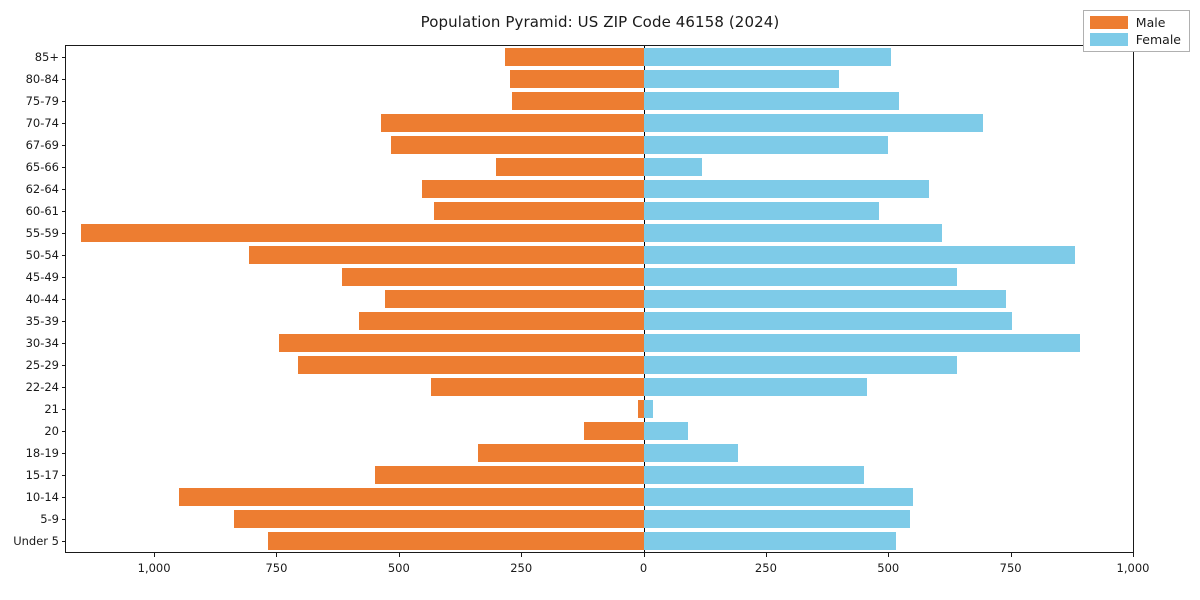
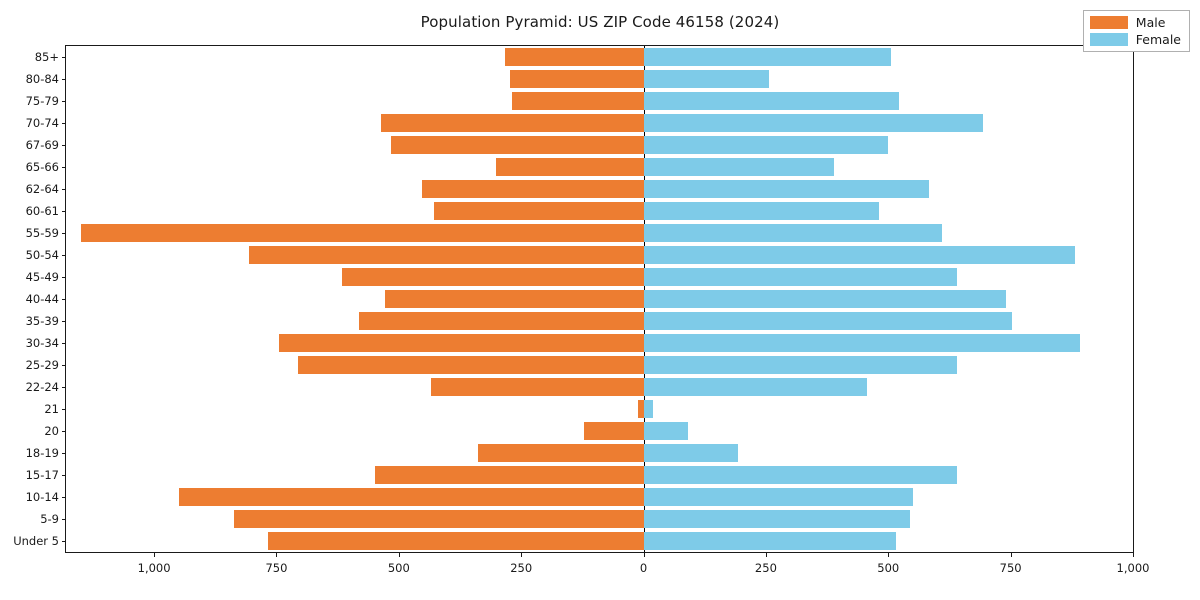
Female/80-84: 400 -> 260
Female/65-66: 120 -> 390
Female/15-17: 450 -> 640
